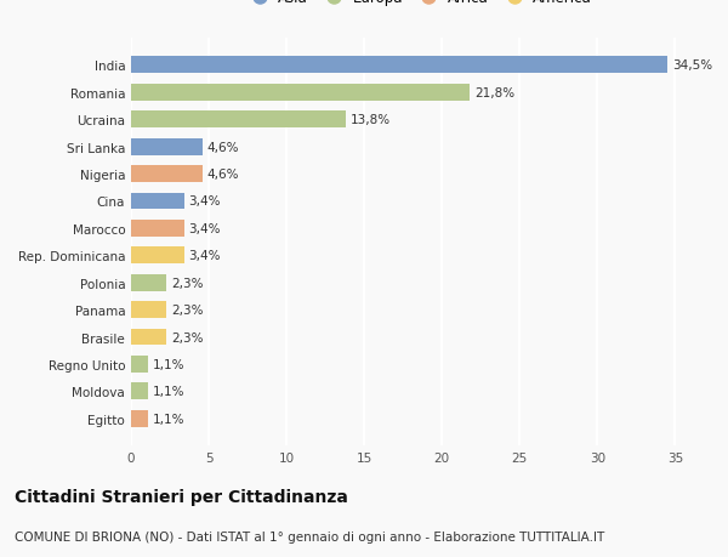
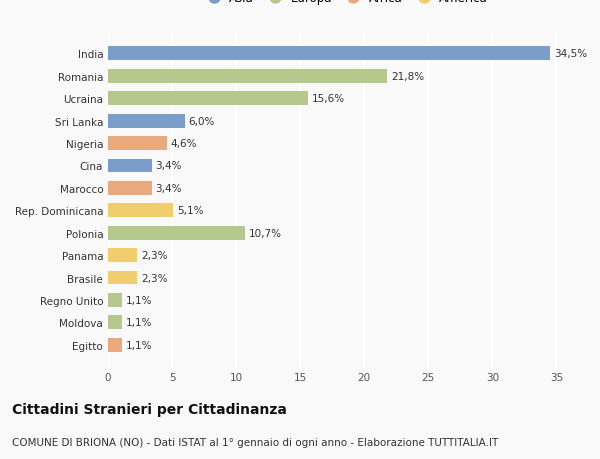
Ucraina: 13,8% -> 15,6%
Sri Lanka: 4,6% -> 6,0%
Rep. Dominicana: 3,4% -> 5,1%
Polonia: 2,3% -> 10,7%
